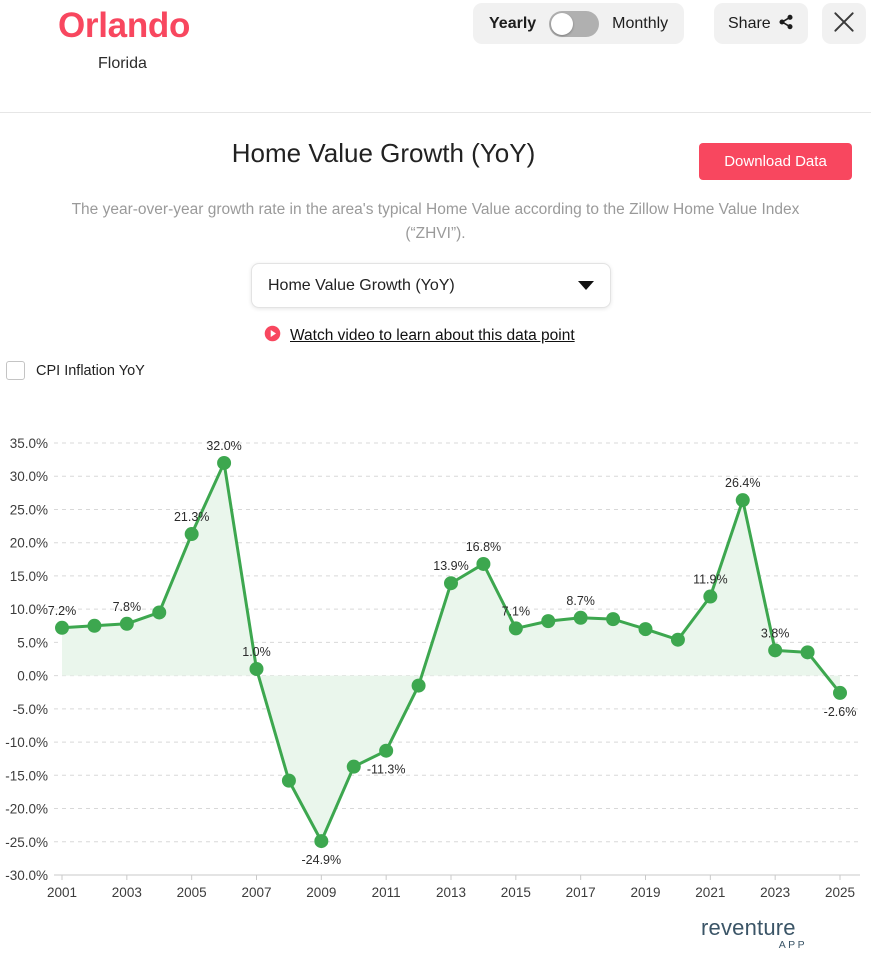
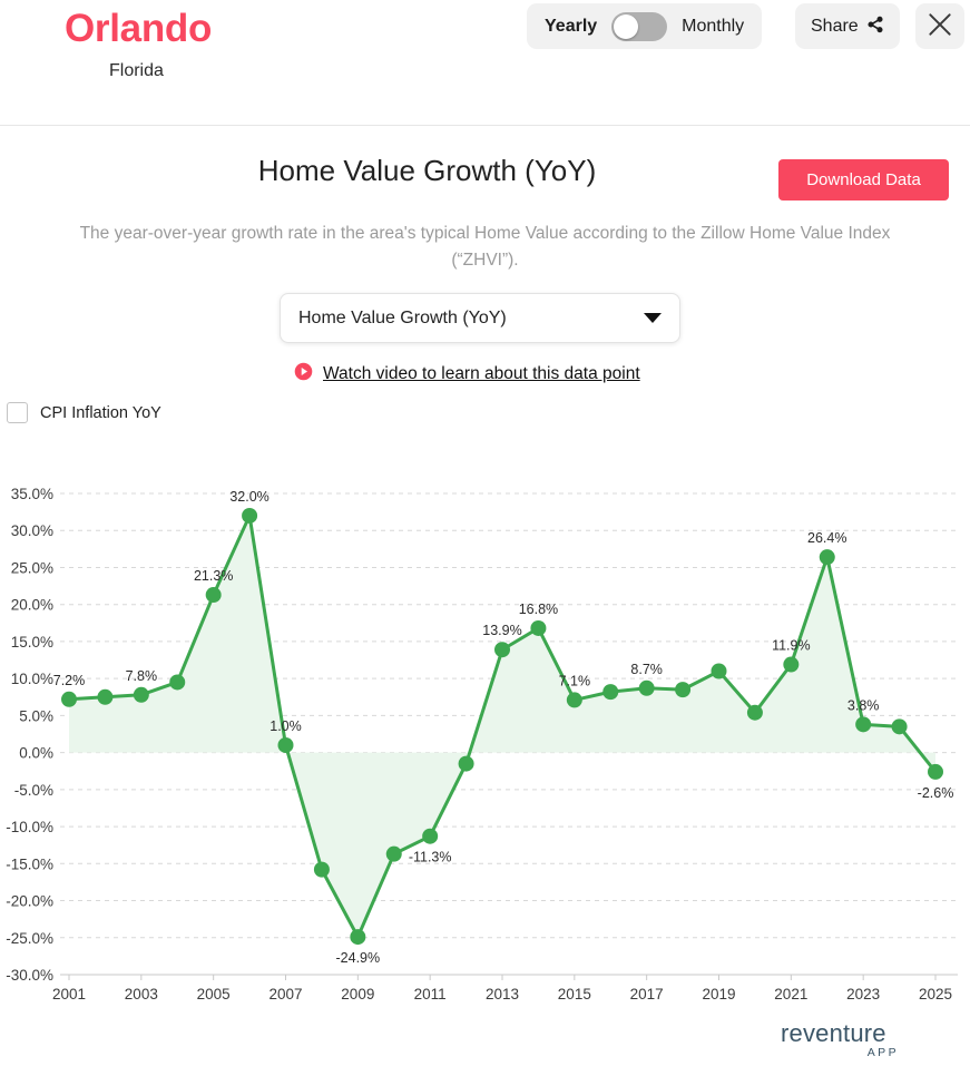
2019: 7% -> 11%
